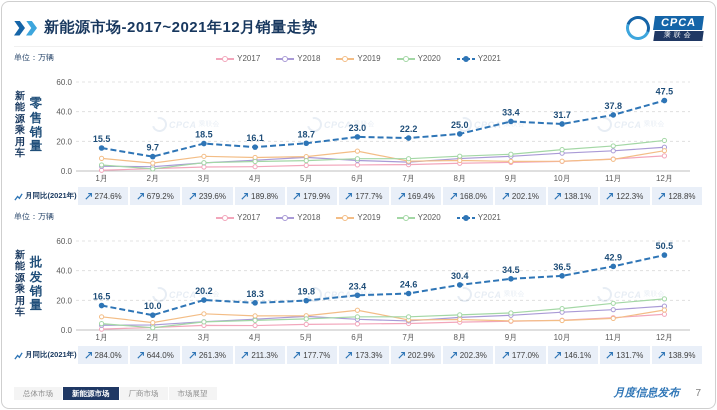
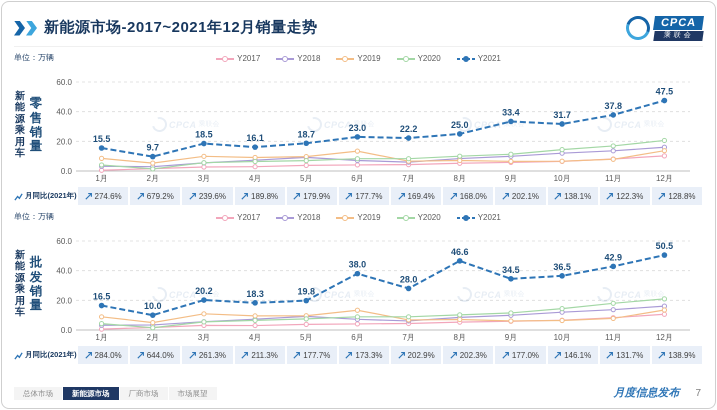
新能源乘用车批发销量/Y2021/6月: 23.4 -> 38.0
新能源乘用车批发销量/Y2021/7月: 24.6 -> 28.0
新能源乘用车批发销量/Y2021/8月: 30.4 -> 46.6
